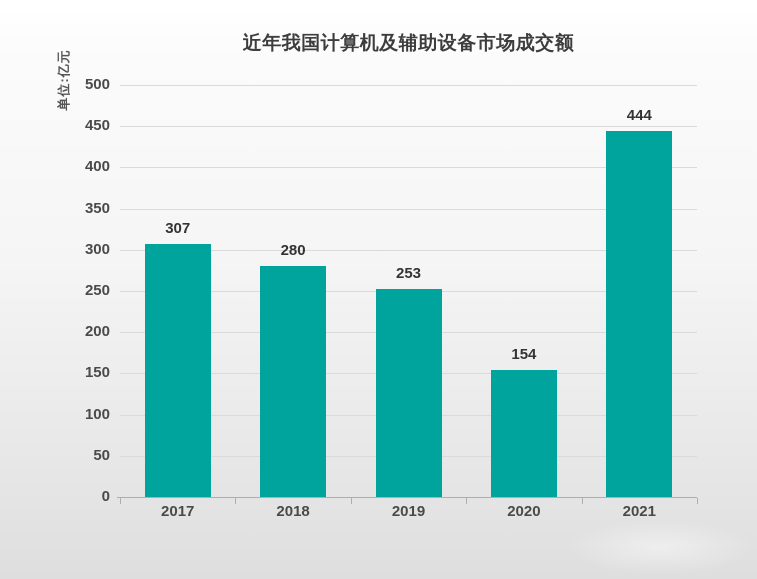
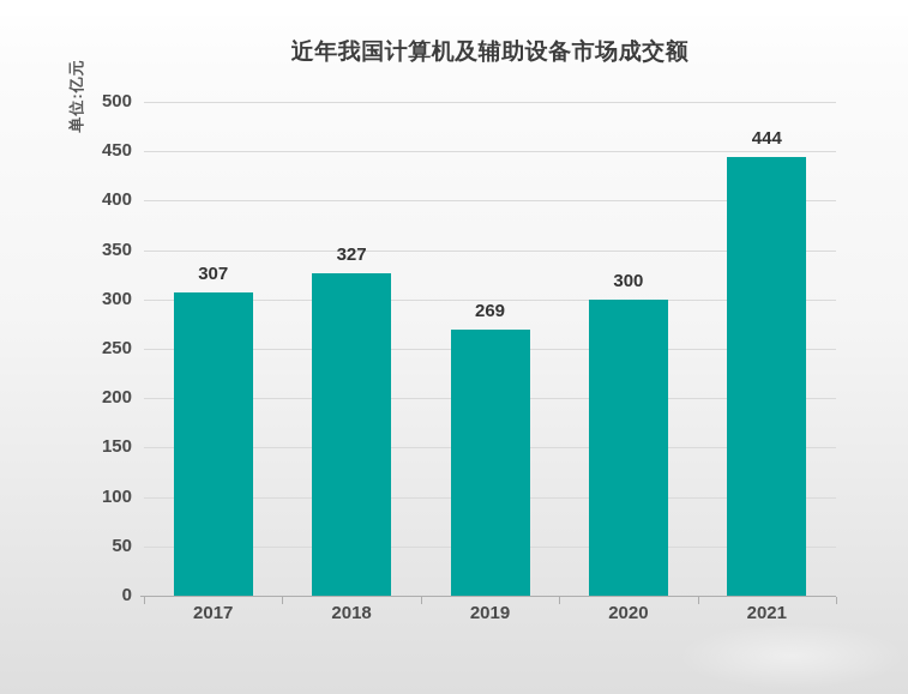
2018: 280 -> 327
2019: 253 -> 269
2020: 154 -> 300
